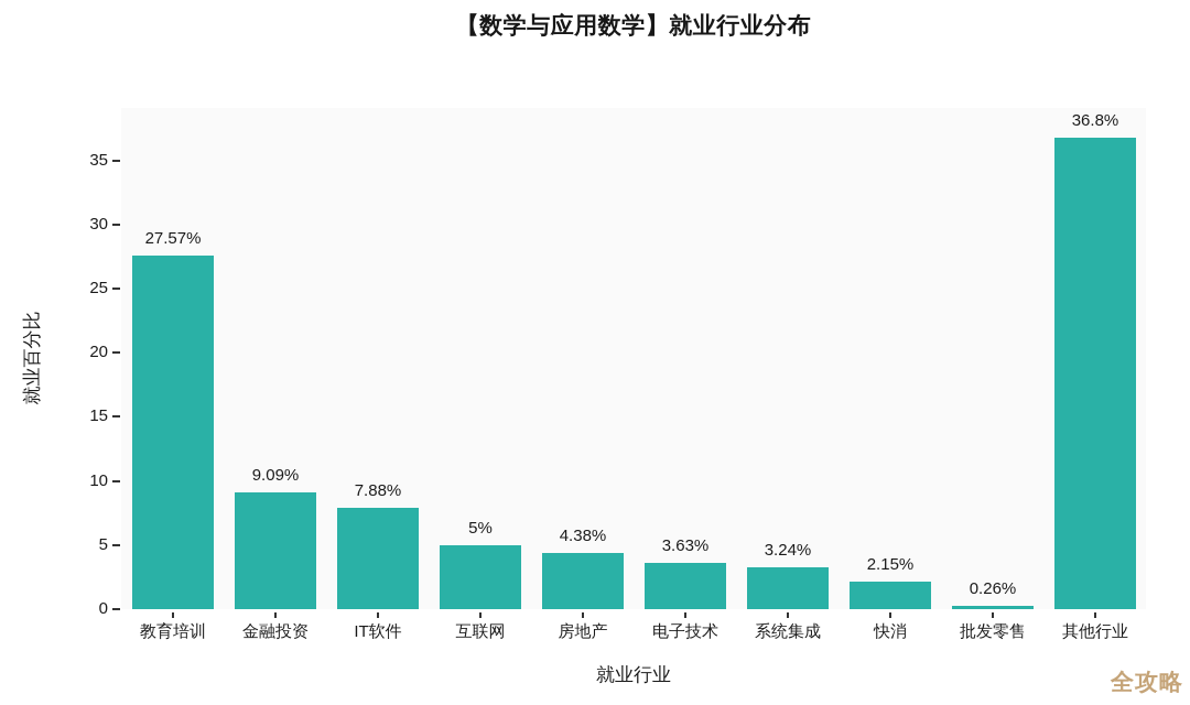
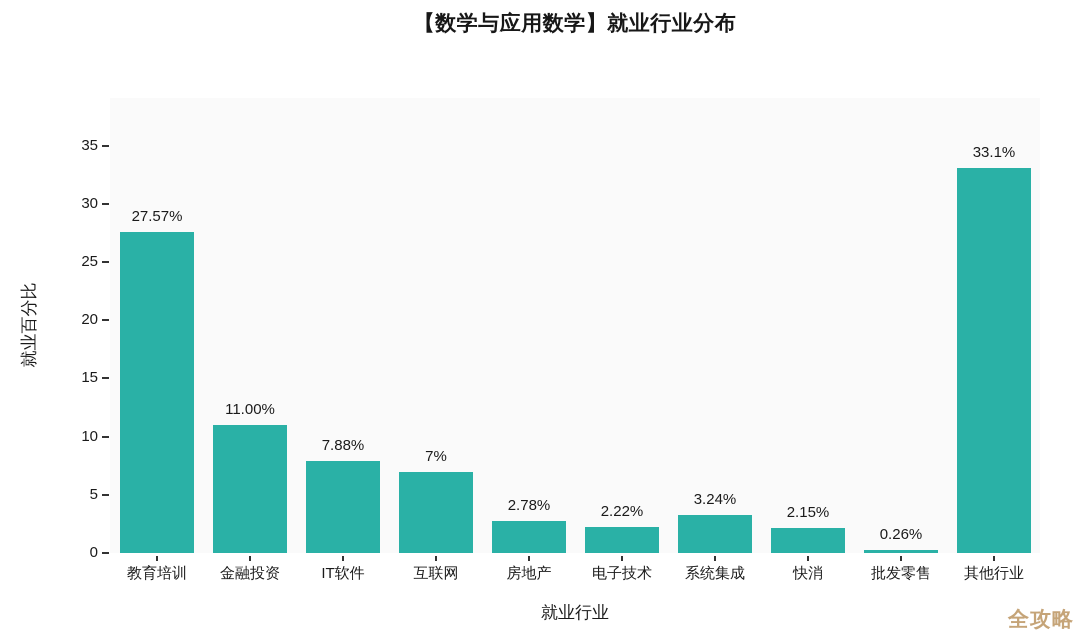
金融投资: 9.09% -> 11.00%
互联网: 5% -> 7%
房地产: 4.38% -> 2.78%
电子技术: 3.63% -> 2.22%
其他行业: 36.8% -> 33.1%
